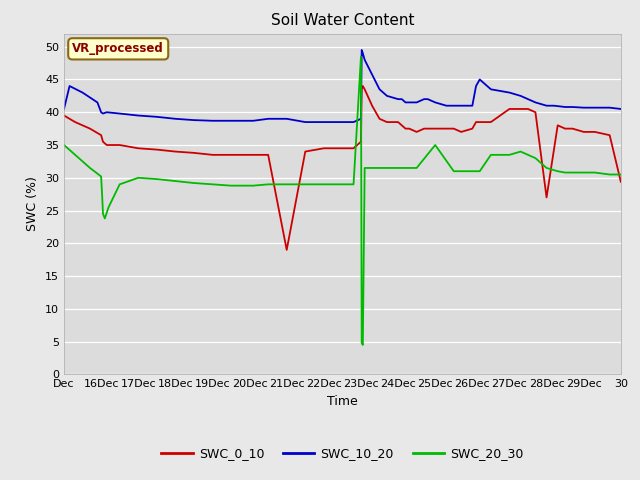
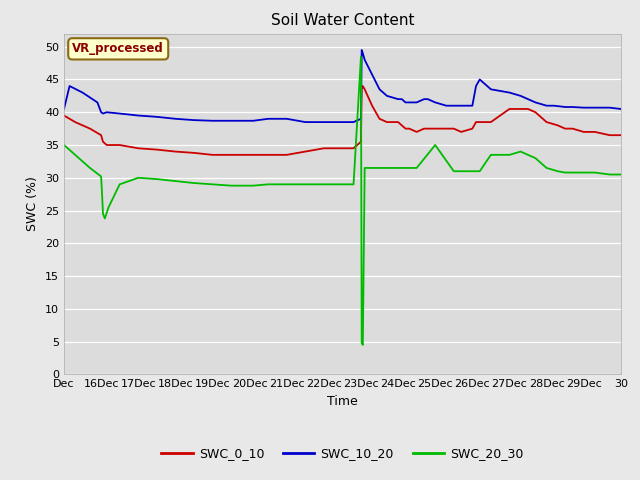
SWC_0_10/21Dec: 19.0 -> 33.5
SWC_0_10/28Dec: 27.0 -> 38.5
SWC_0_10/30: 29.4 -> 36.5
